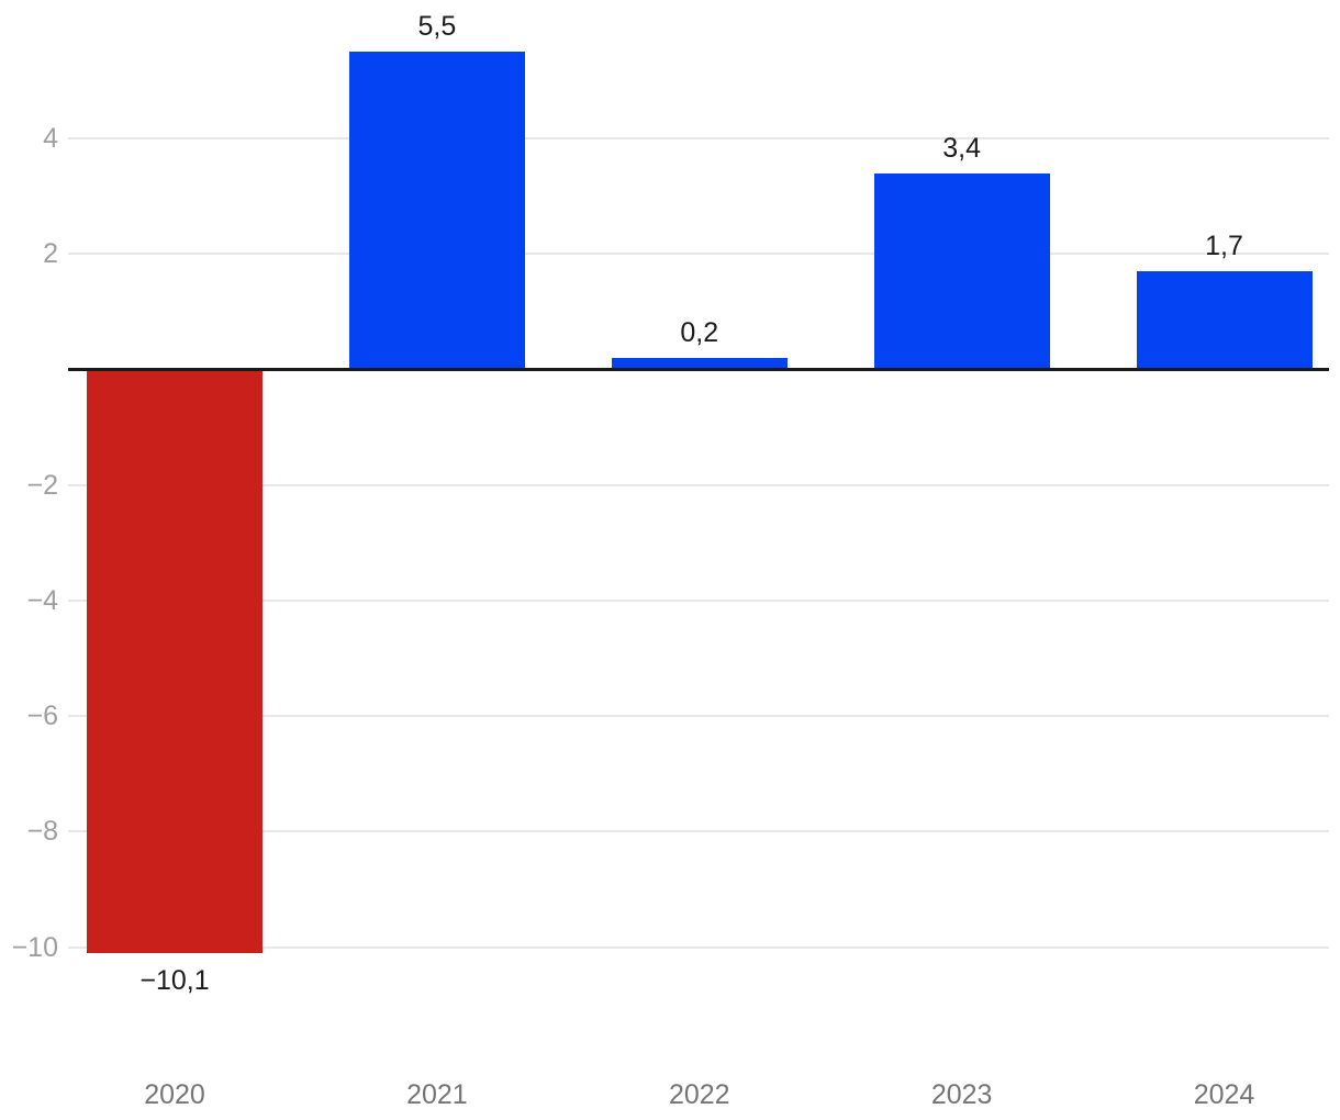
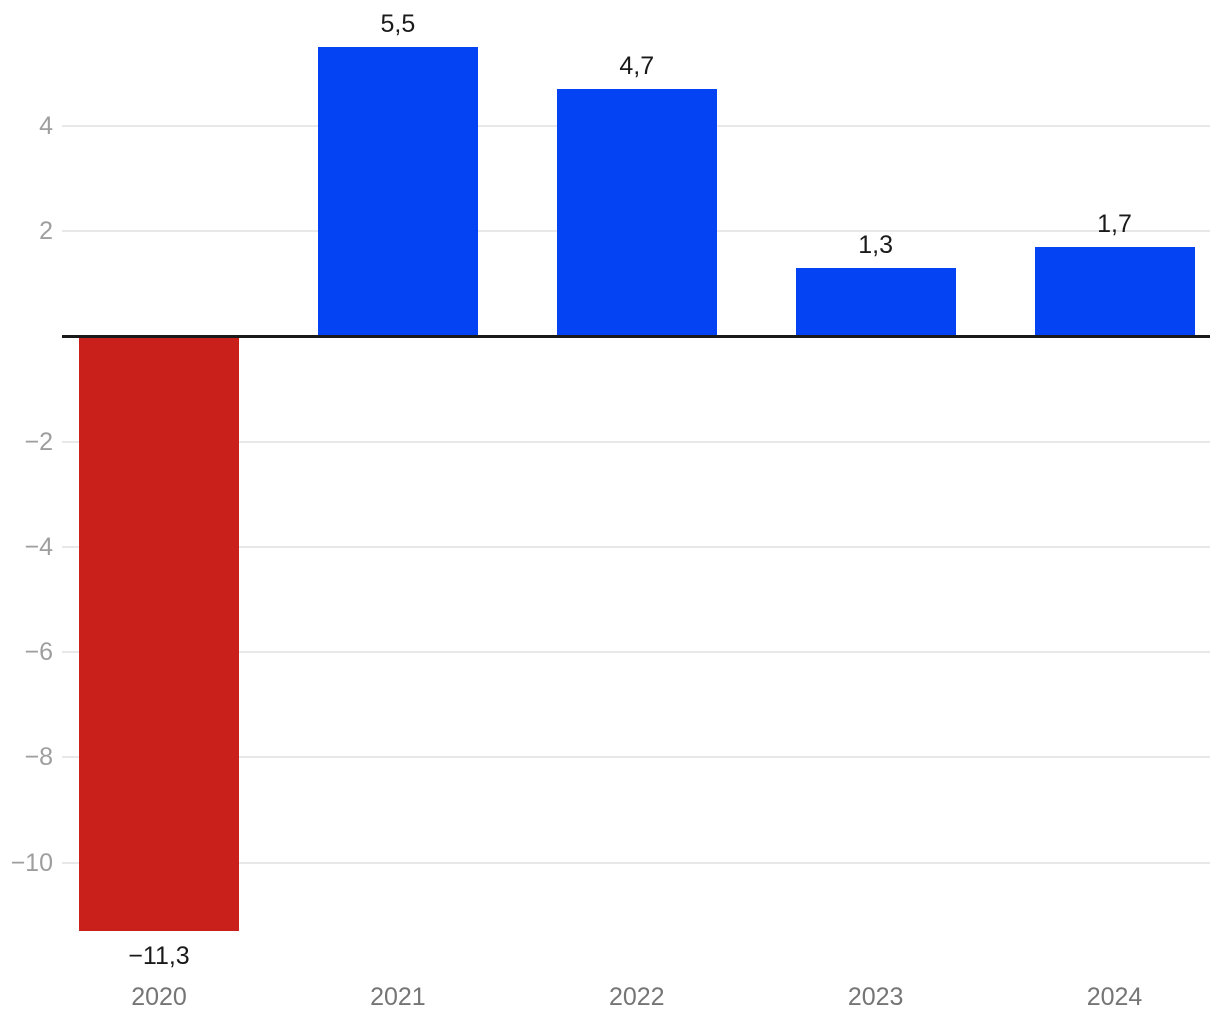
2020: −10,1 -> −11,3
2022: 0,2 -> 4,7
2023: 3,4 -> 1,3
